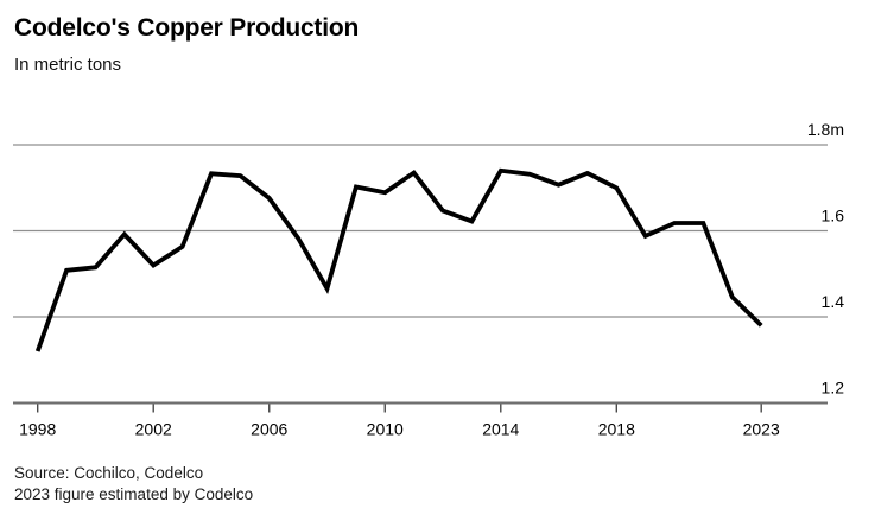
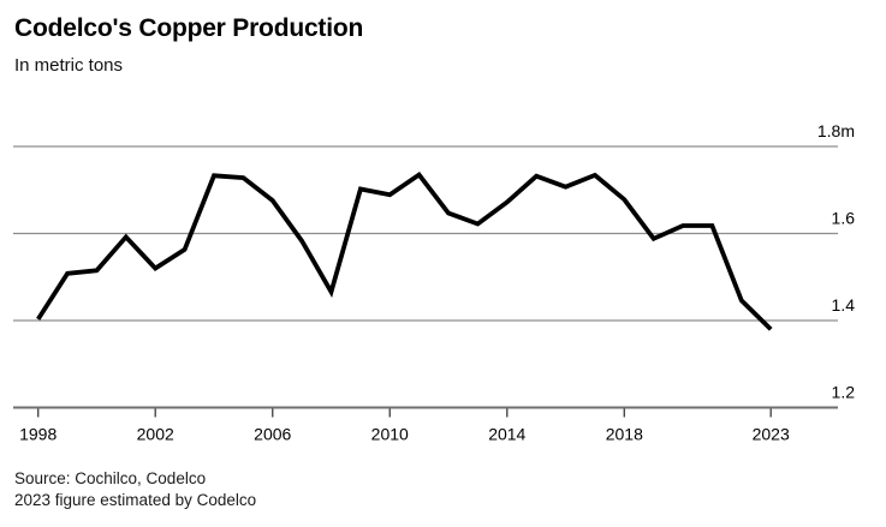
1998: 1.32m -> 1.40m
2014: 1.74m -> 1.67m
2018: 1.70m -> 1.68m
